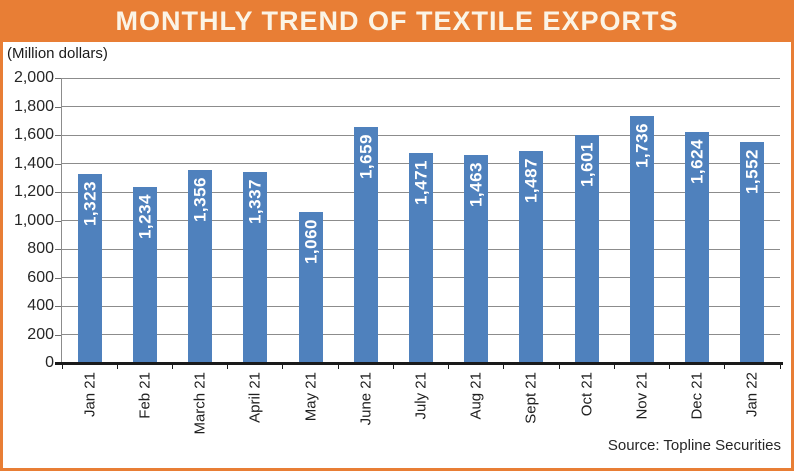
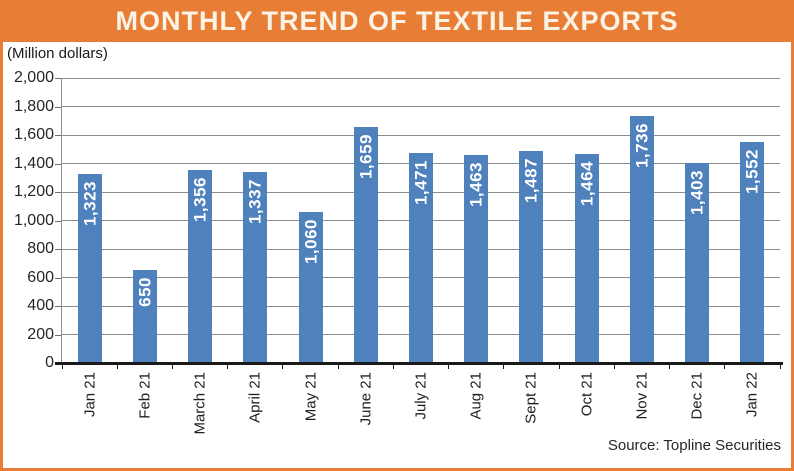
Feb 21: 1,234 -> 650
Oct 21: 1,601 -> 1,464
Dec 21: 1,624 -> 1,403
